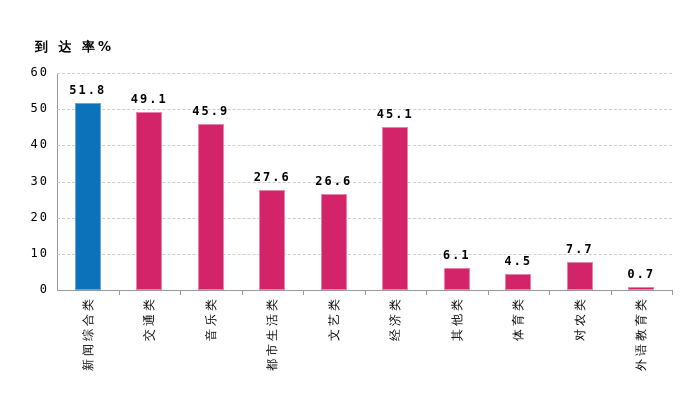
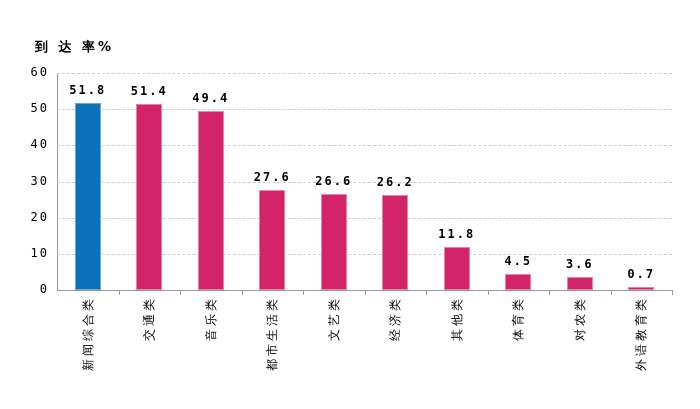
交通类: 49.1 -> 51.4
音乐类: 45.9 -> 49.4
经济类: 45.1 -> 26.2
其他类: 6.1 -> 11.8
对农类: 7.7 -> 3.6
